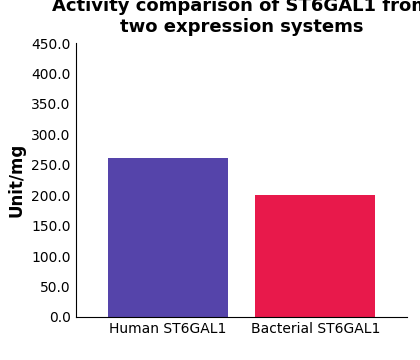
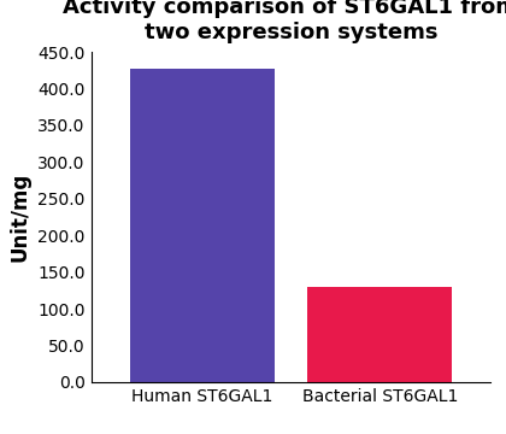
Human ST6GAL1: 262 -> 428
Bacterial ST6GAL1: 200 -> 130
